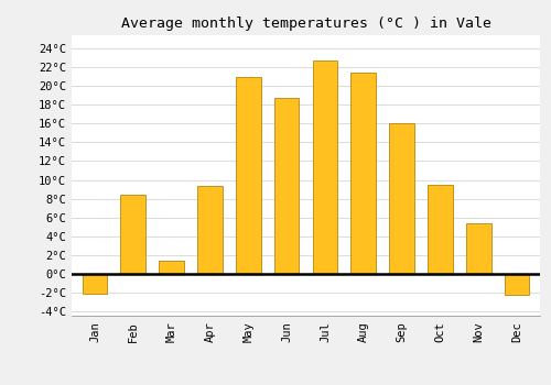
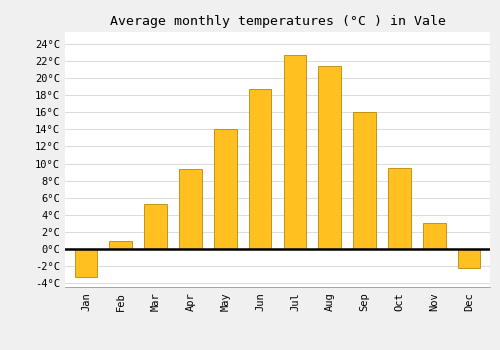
Jan: -2.2°C -> -3.3°C
Feb: 8.4°C -> 0.9°C
Mar: 1.4°C -> 5.2°C
May: 21.0°C -> 14.1°C
Nov: 5.4°C -> 3.0°C
